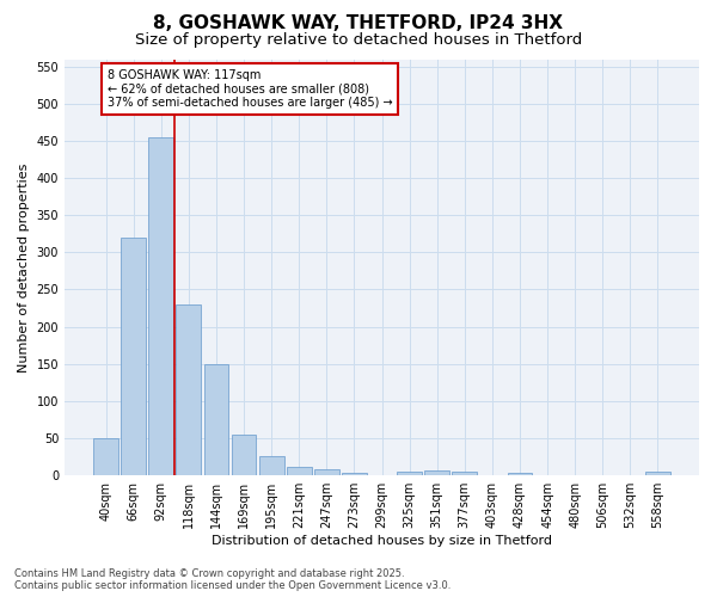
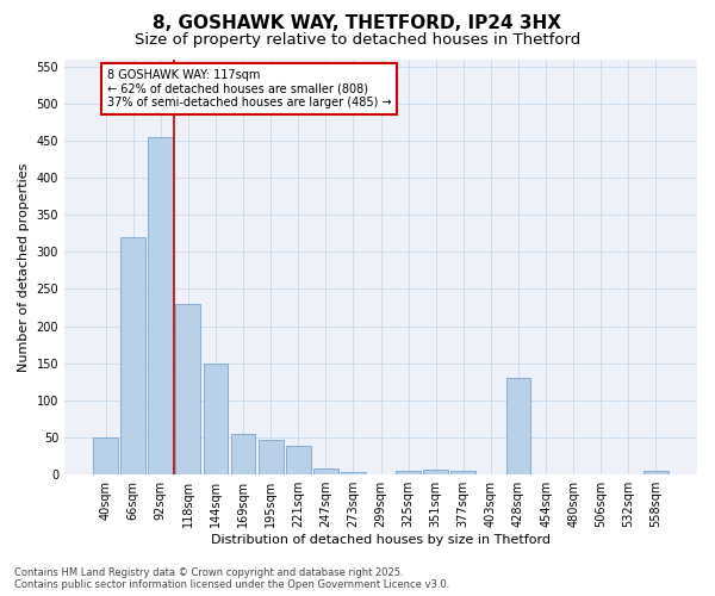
195sqm: 25 -> 46
221sqm: 10 -> 38
428sqm: 3 -> 130
